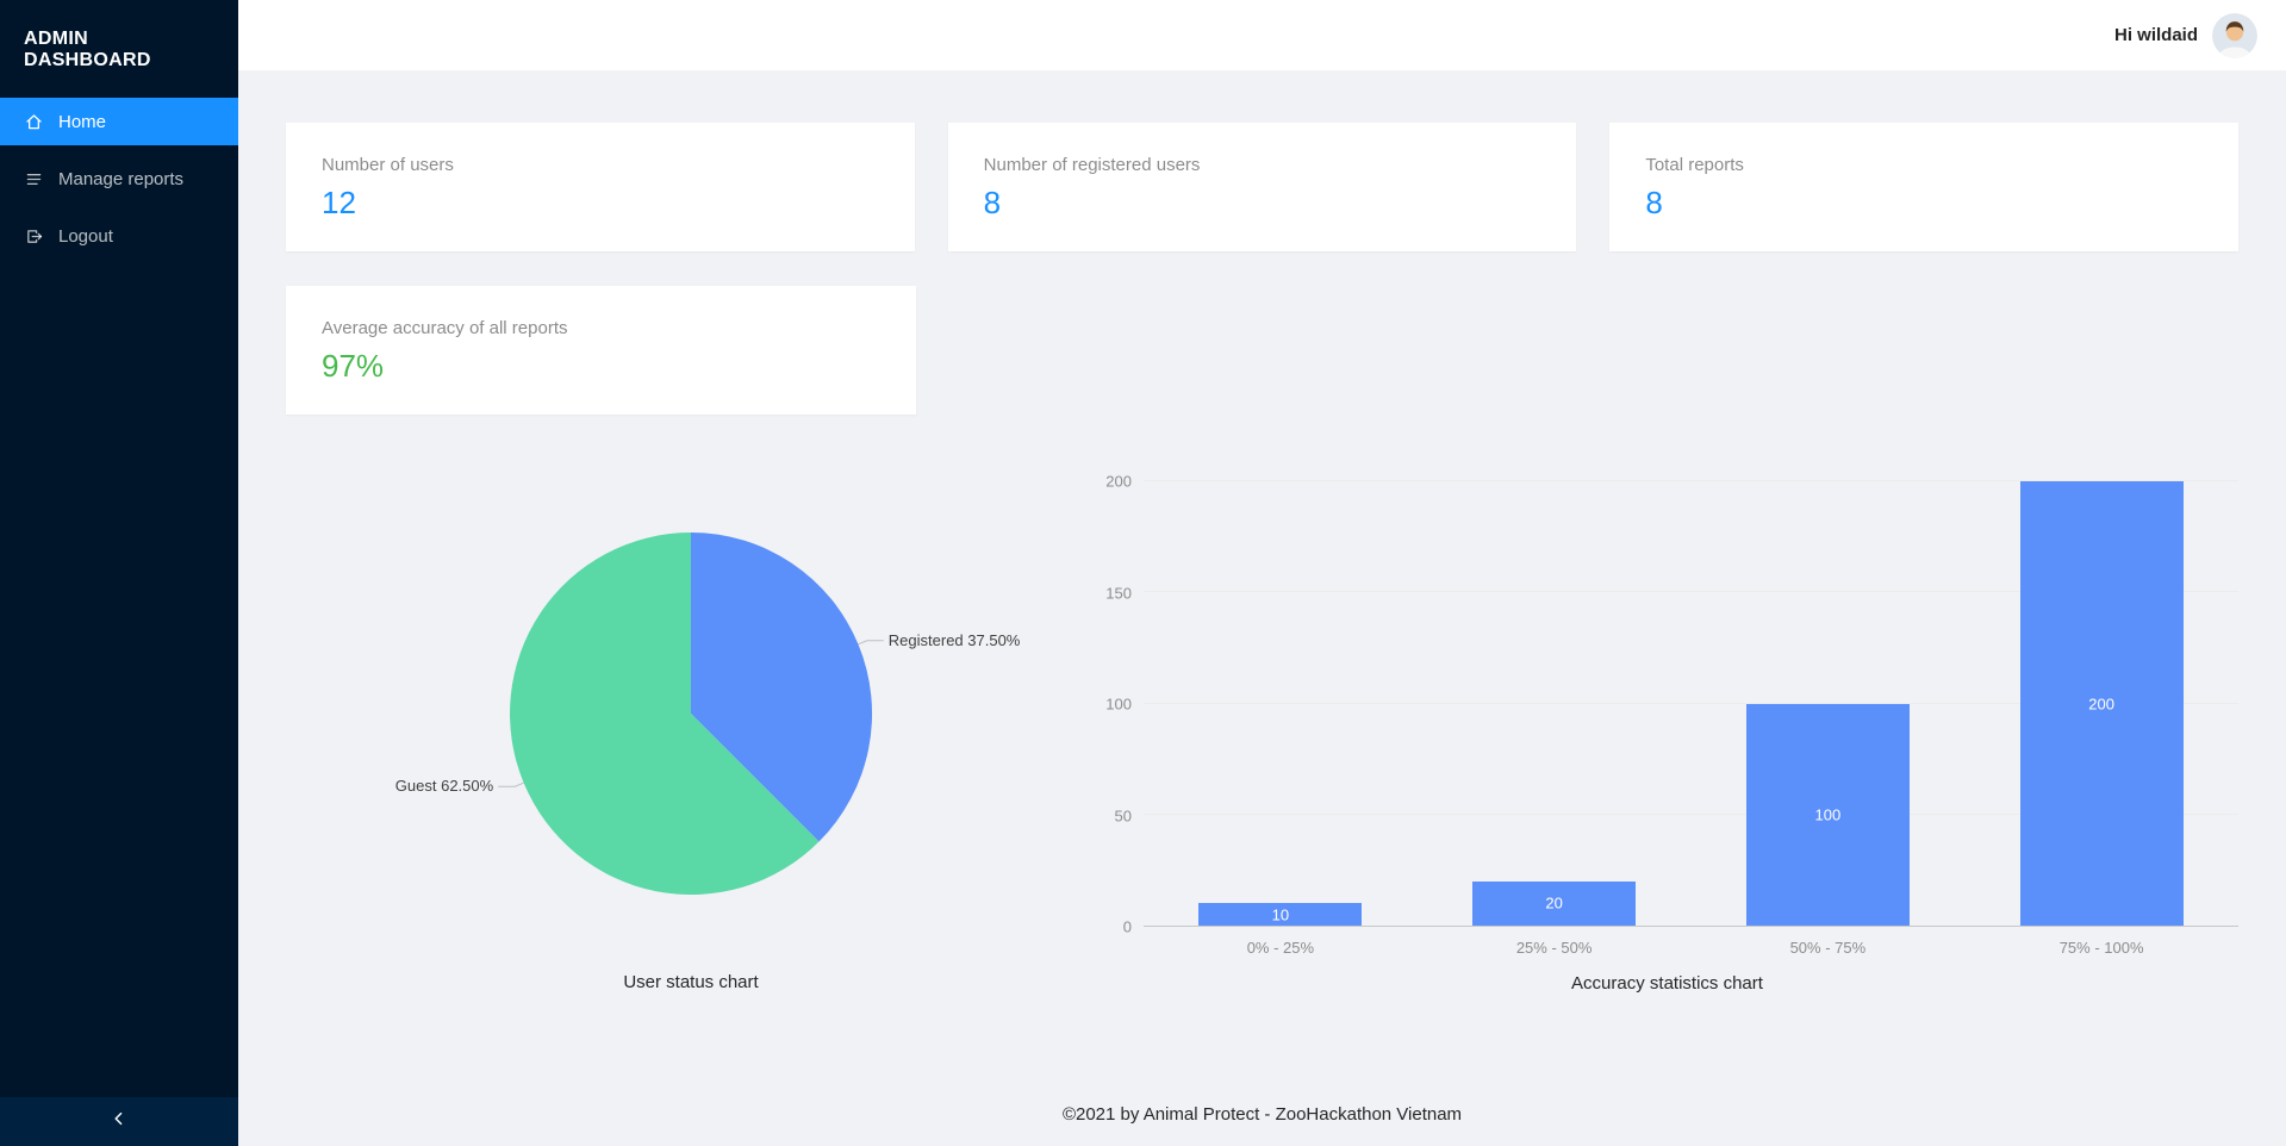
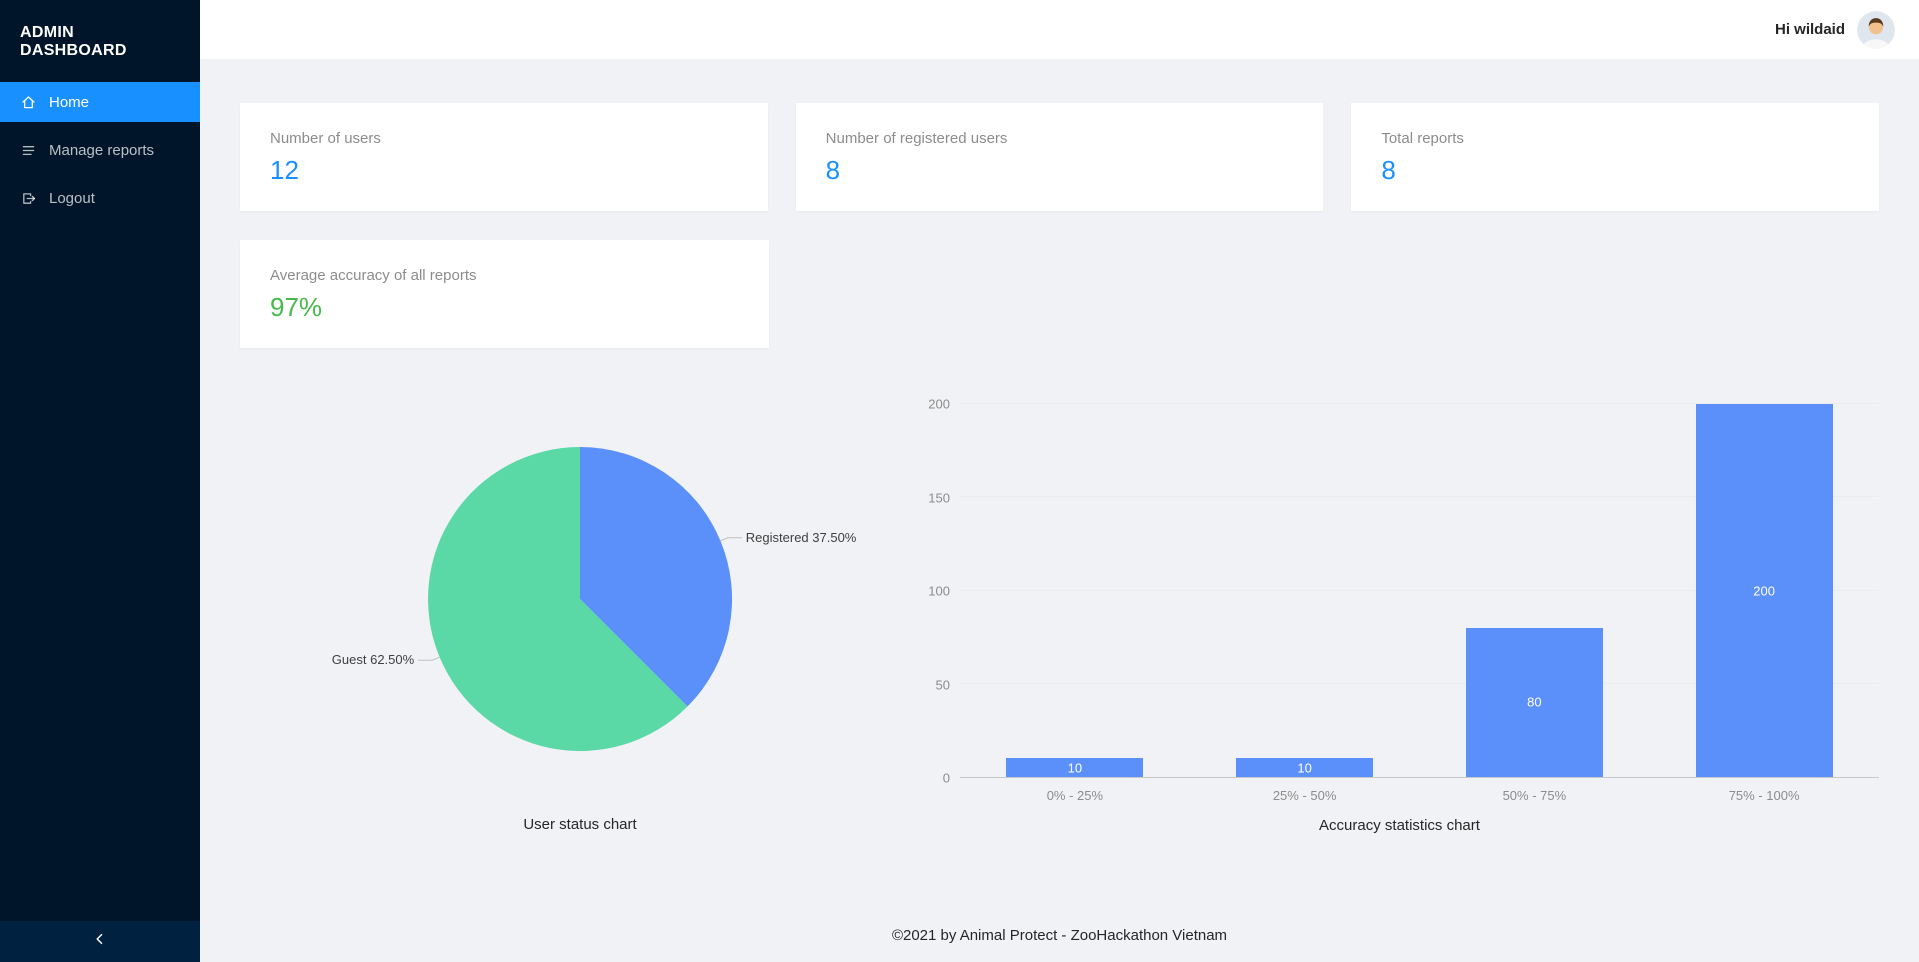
Accuracy statistics chart/25% - 50%: 20 -> 10
Accuracy statistics chart/50% - 75%: 100 -> 80
